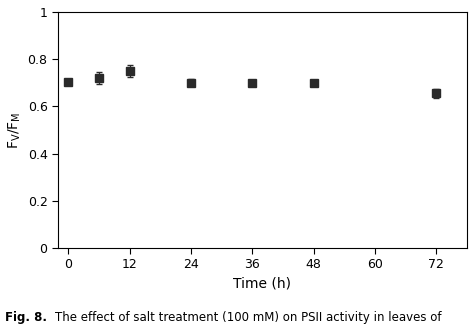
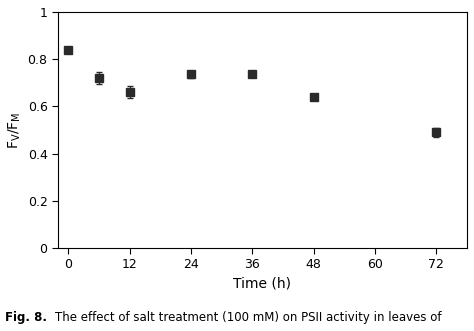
0: 0.705 -> 0.840
12: 0.750 -> 0.660
24: 0.700 -> 0.735
36: 0.700 -> 0.735
48: 0.700 -> 0.640
72: 0.655 -> 0.490
